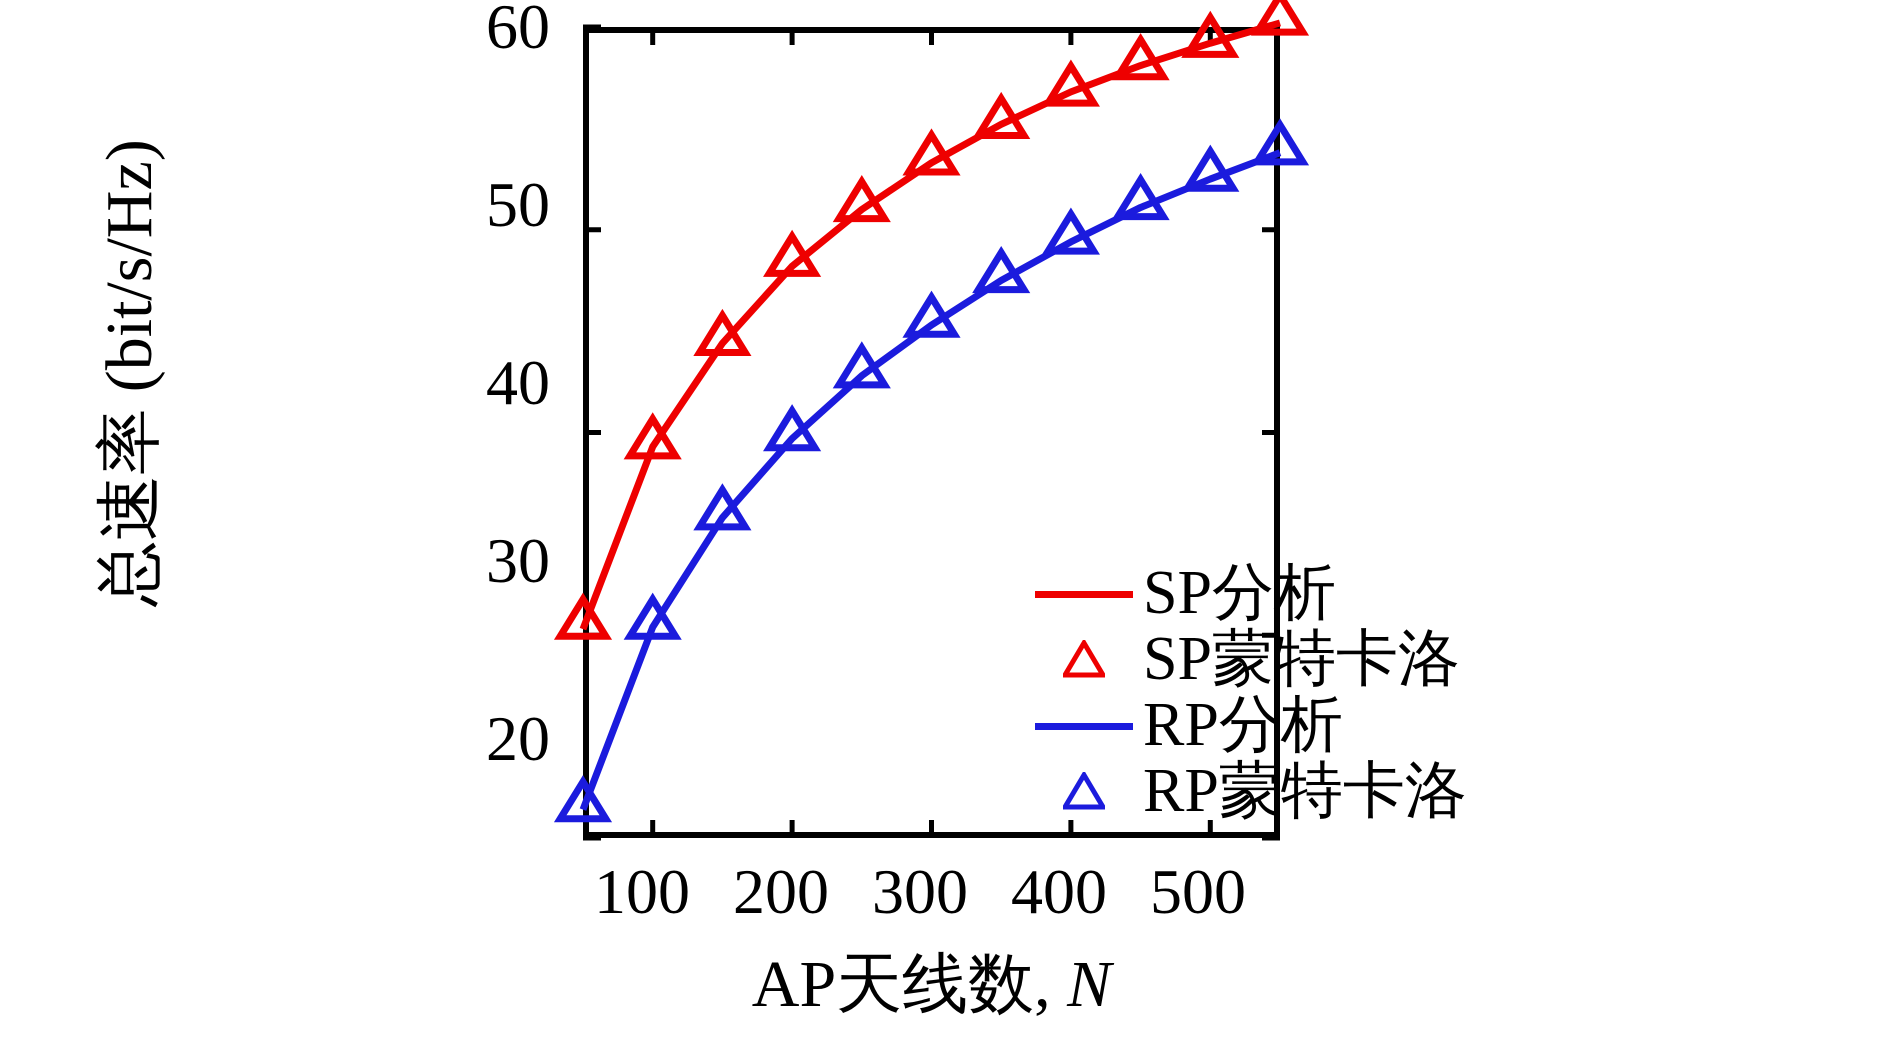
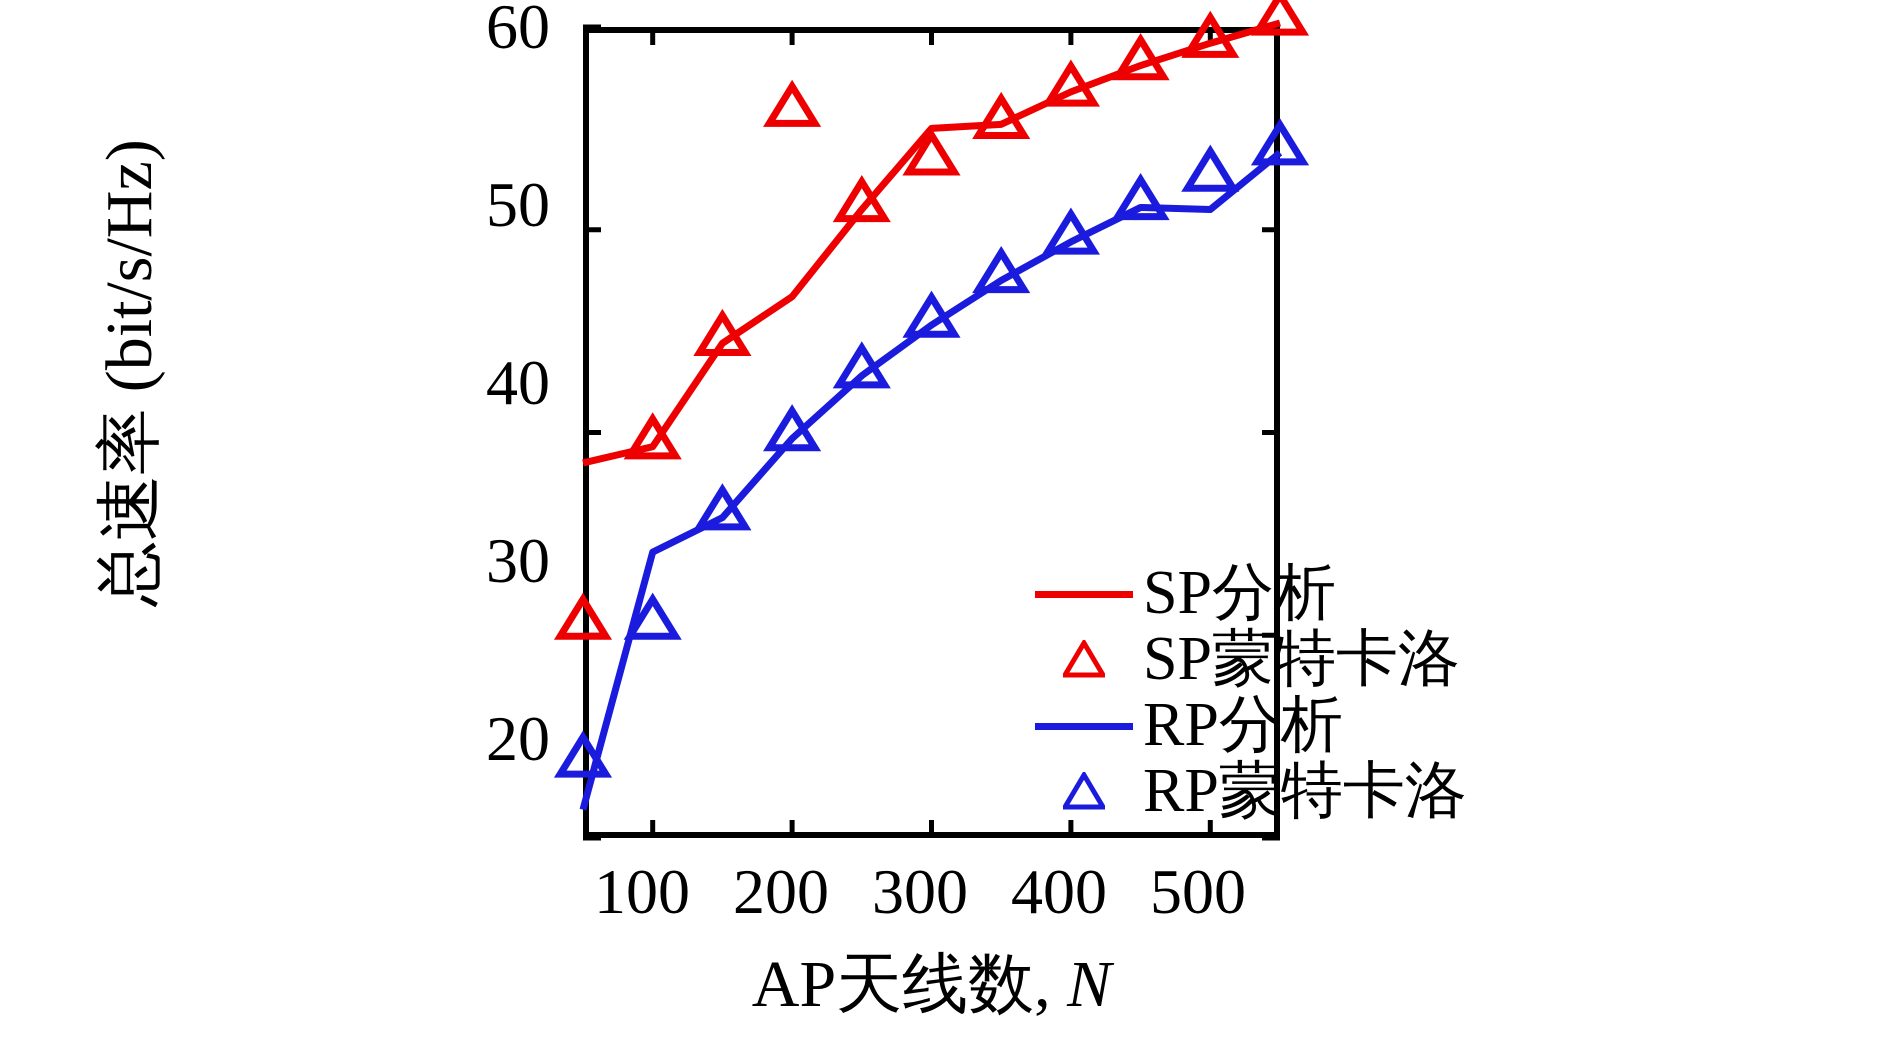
SP分析/50: 30.3 -> 38.5
RP蒙特卡洛/50: 21.8 -> 24.0
RP分析/100: 30.4 -> 34.1
SP分析/200: 48.2 -> 46.7
SP蒙特卡洛/200: 48.7 -> 56.1
SP分析/300: 53.3 -> 55.0
RP分析/500: 52.5 -> 51.0
